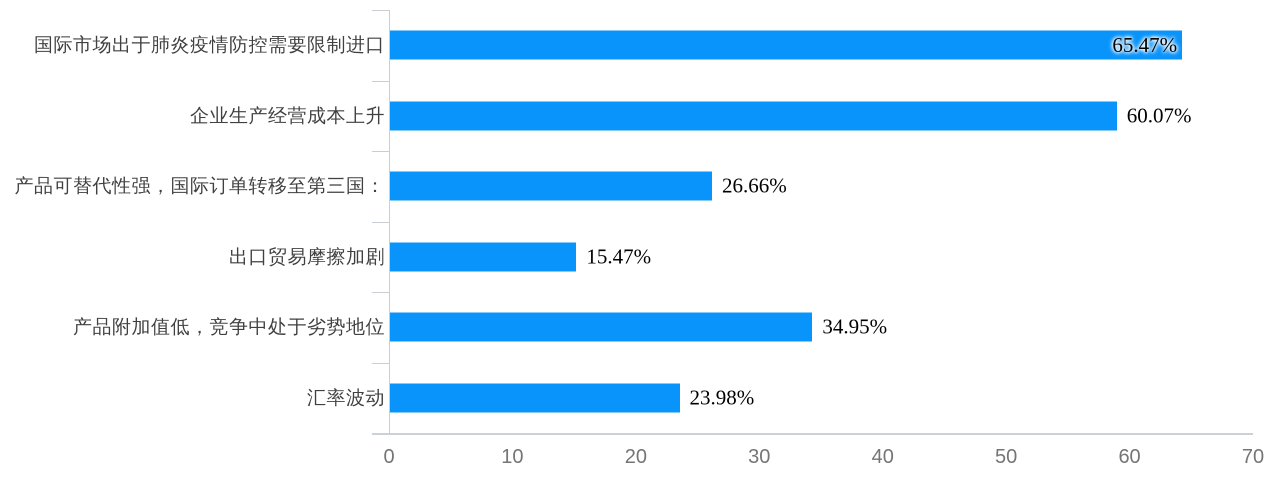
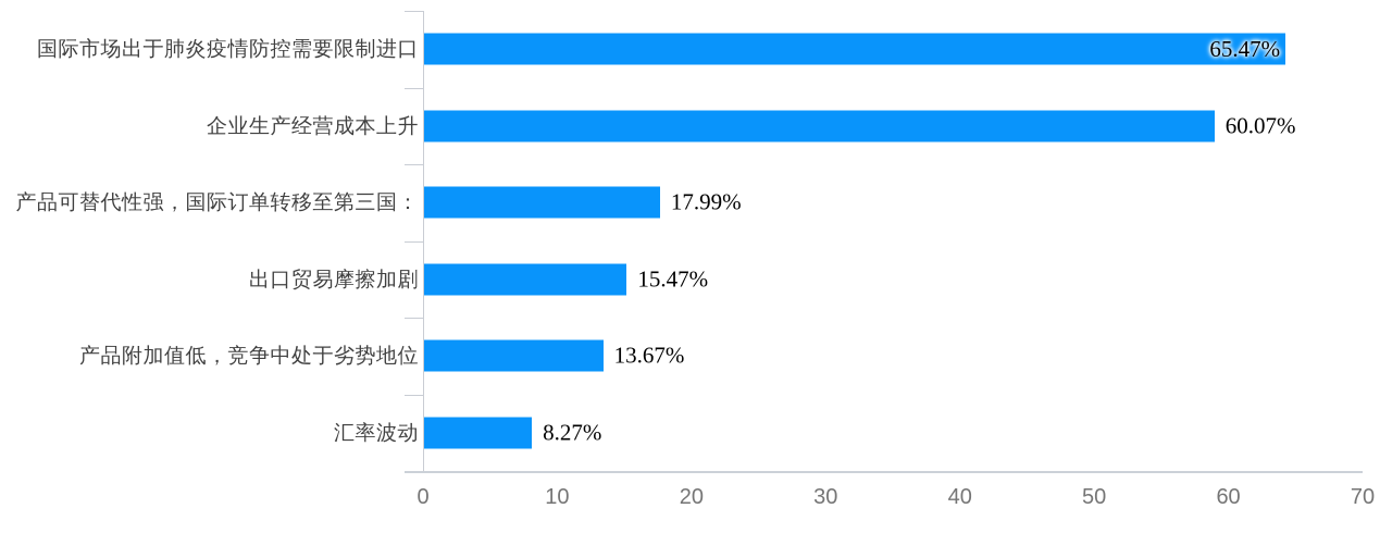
产品可替代性强，国际订单转移至第三国：: 26.66% -> 17.99%
产品附加值低，竞争中处于劣势地位: 34.95% -> 13.67%
汇率波动: 23.98% -> 8.27%
